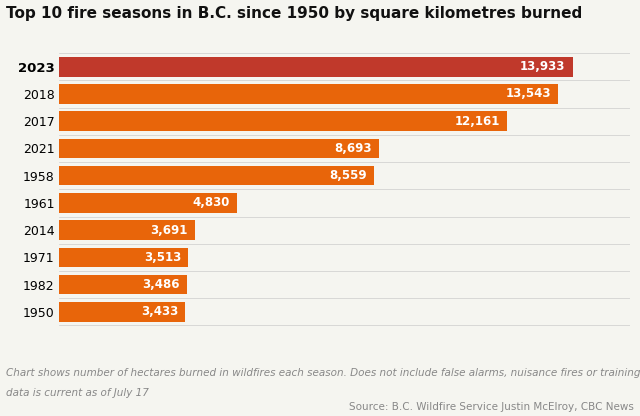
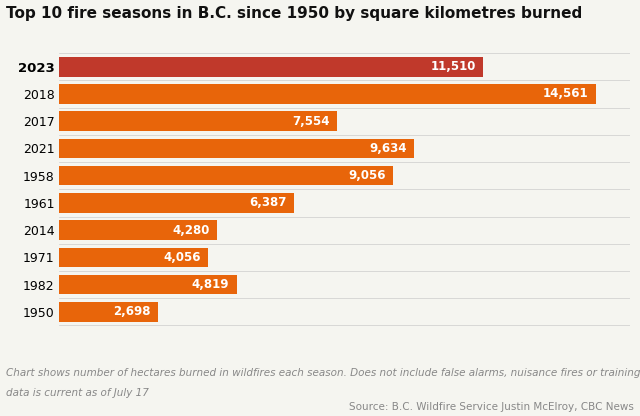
2023: 13,933 -> 11,510
2018: 13,543 -> 14,561
2017: 12,161 -> 7,554
2021: 8,693 -> 9,634
1958: 8,559 -> 9,056
1961: 4,830 -> 6,387
2014: 3,691 -> 4,280
1971: 3,513 -> 4,056
1982: 3,486 -> 4,819
1950: 3,433 -> 2,698
